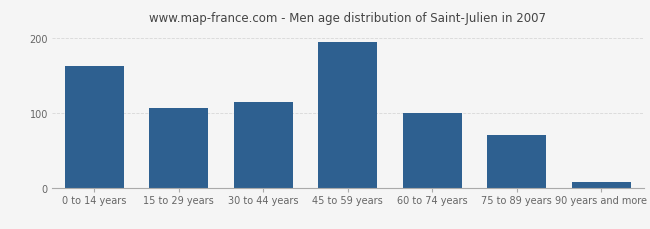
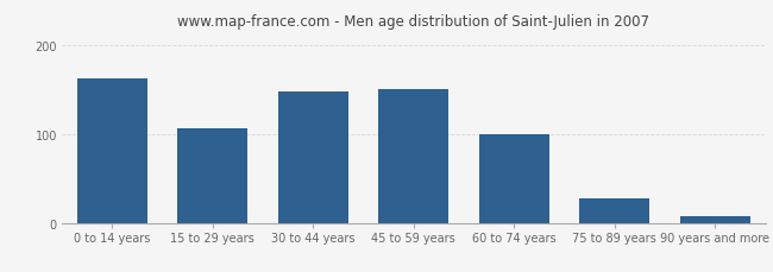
30 to 44 years: 114 -> 148
45 to 59 years: 194 -> 150
75 to 89 years: 70 -> 27
